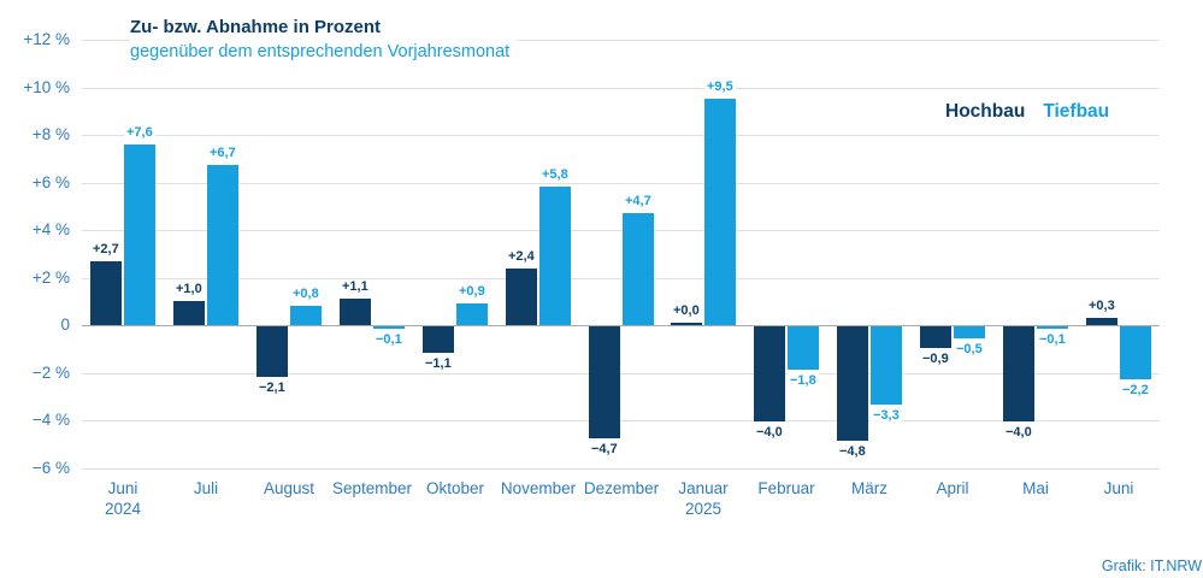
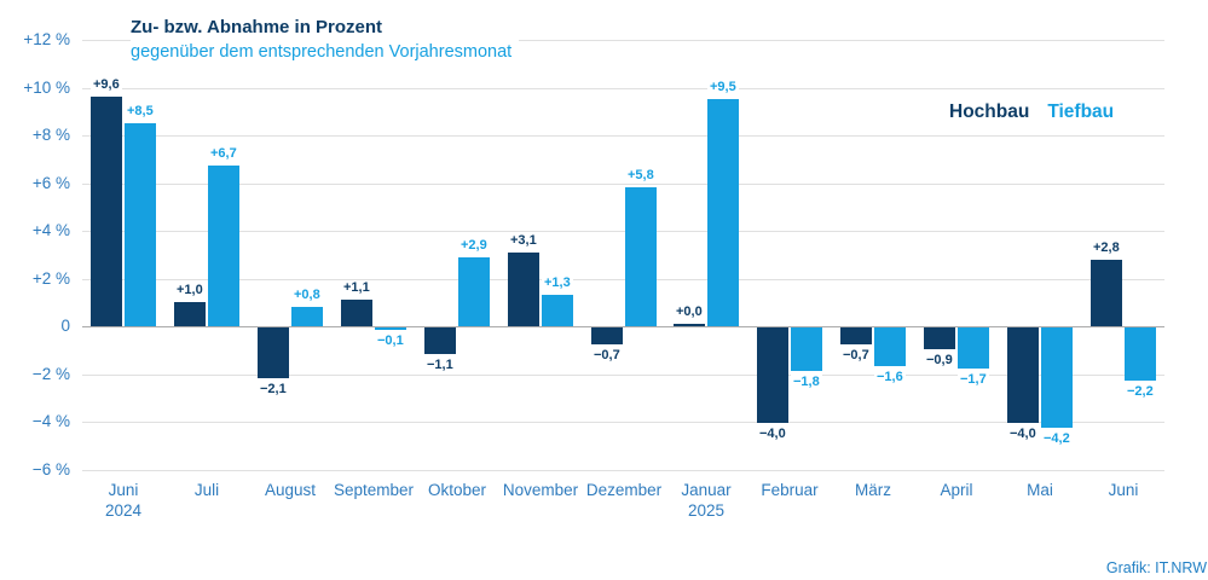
Hochbau/Juni 2024: +2,7 -> +9,6
Tiefbau/Juni 2024: +7,6 -> +8,5
Tiefbau/Oktober: +0,9 -> +2,9
Hochbau/November: +2,4 -> +3,1
Tiefbau/November: +5,8 -> +1,3
Hochbau/Dezember: −4,7 -> −0,7
Tiefbau/Dezember: +4,7 -> +5,8
Hochbau/März: −4,8 -> −0,7
Tiefbau/März: −3,3 -> −1,6
Tiefbau/April: −0,5 -> −1,7
Tiefbau/Mai: −0,1 -> −4,2
Hochbau/Juni: +0,3 -> +2,8
